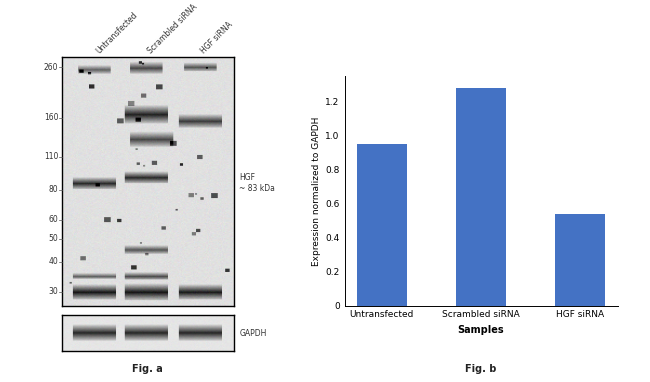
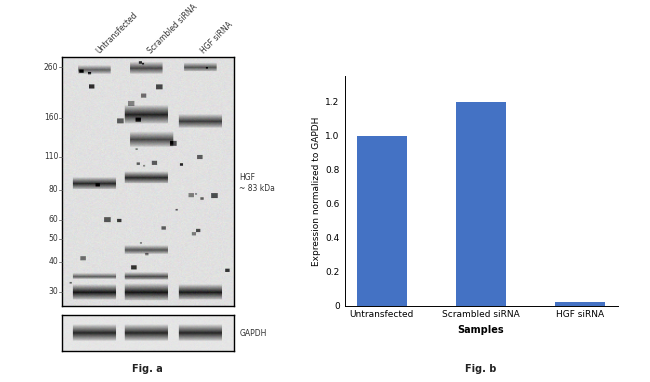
Untransfected: 0.95 -> 1.00
Scrambled siRNA: 1.28 -> 1.20
HGF siRNA: 0.54 -> 0.02
